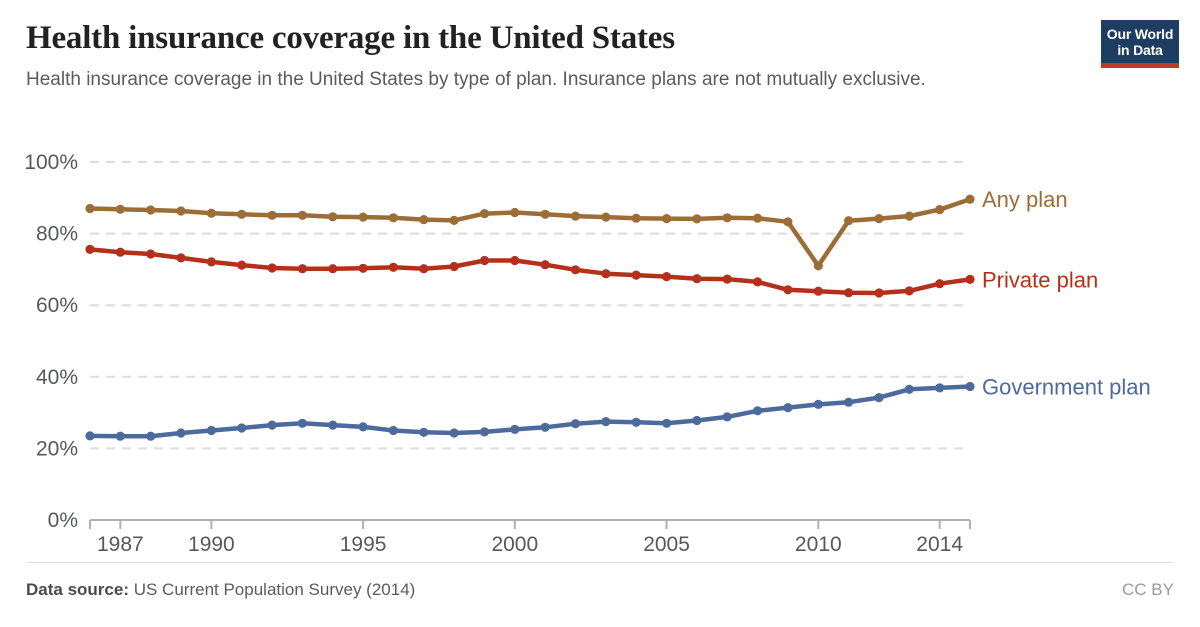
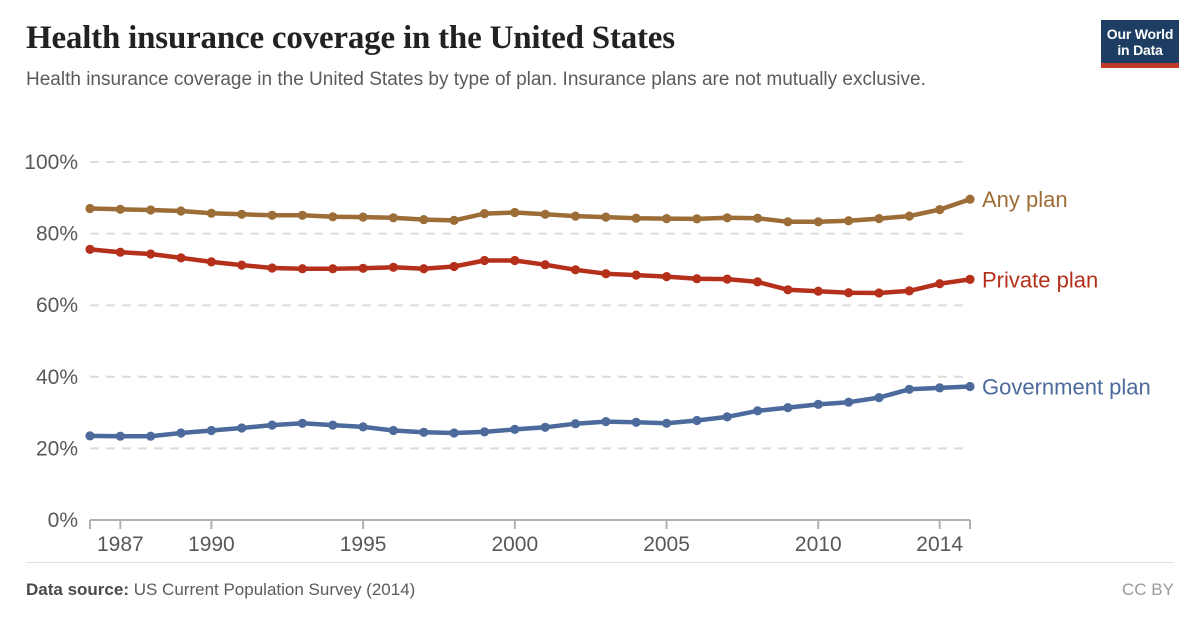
Any plan/2010: 71% -> 83%
